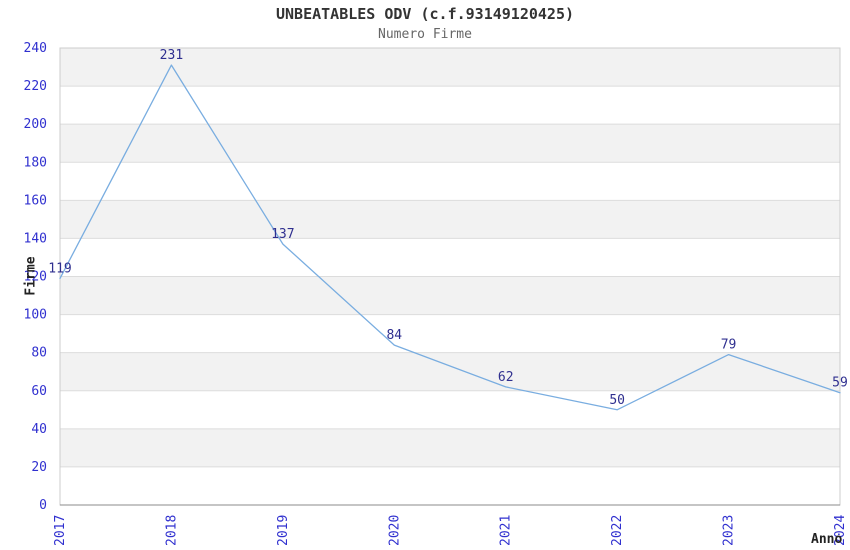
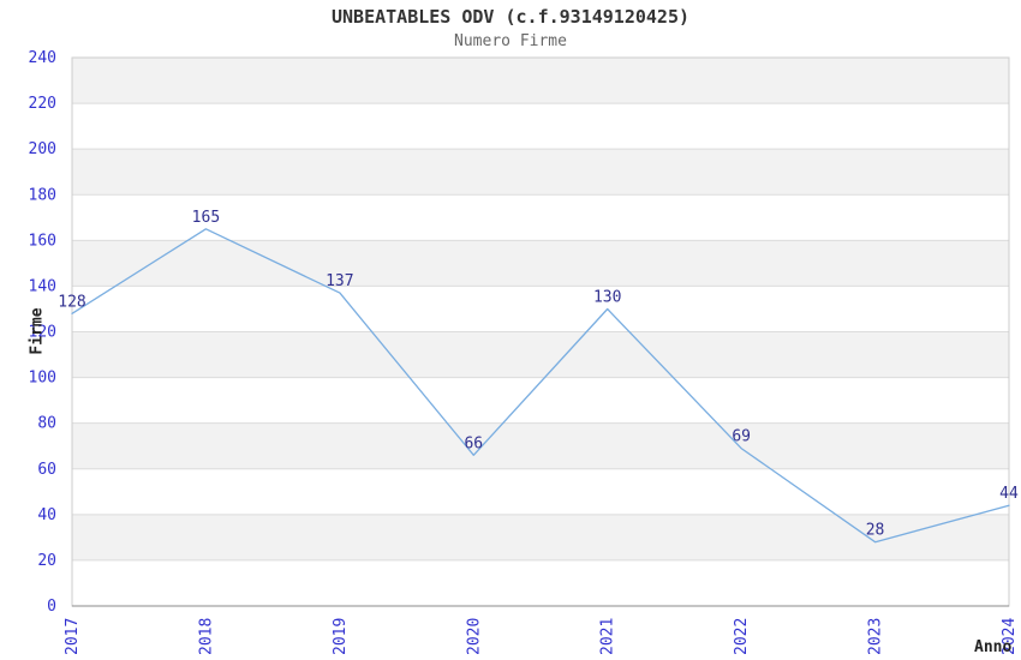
2017: 119 -> 128
2018: 231 -> 165
2020: 84 -> 66
2021: 62 -> 130
2022: 50 -> 69
2023: 79 -> 28
2024: 59 -> 44
